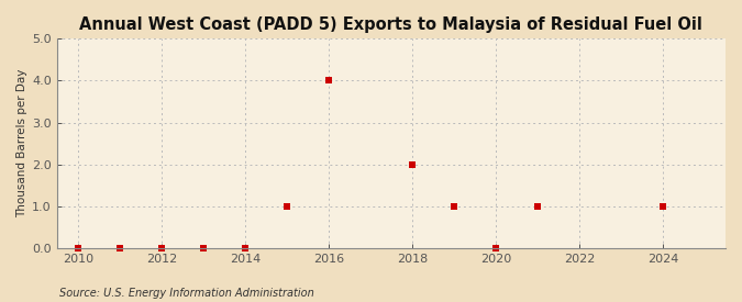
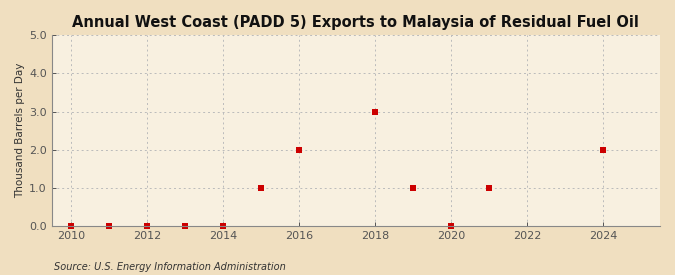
2016: 4 -> 2
2018: 2 -> 3
2024: 1 -> 2
